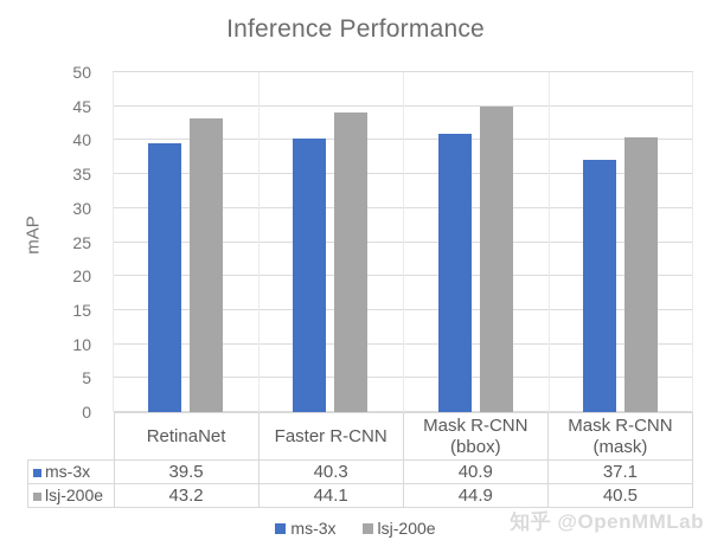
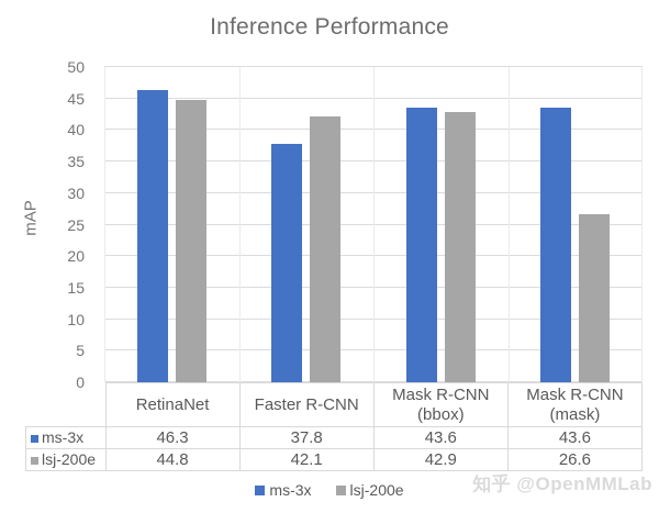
ms-3x/RetinaNet: 39.5 -> 46.3
lsj-200e/RetinaNet: 43.2 -> 44.8
ms-3x/Faster R-CNN: 40.3 -> 37.8
lsj-200e/Faster R-CNN: 44.1 -> 42.1
ms-3x/Mask R-CNN (bbox): 40.9 -> 43.6
lsj-200e/Mask R-CNN (bbox): 44.9 -> 42.9
ms-3x/Mask R-CNN (mask): 37.1 -> 43.6
lsj-200e/Mask R-CNN (mask): 40.5 -> 26.6
